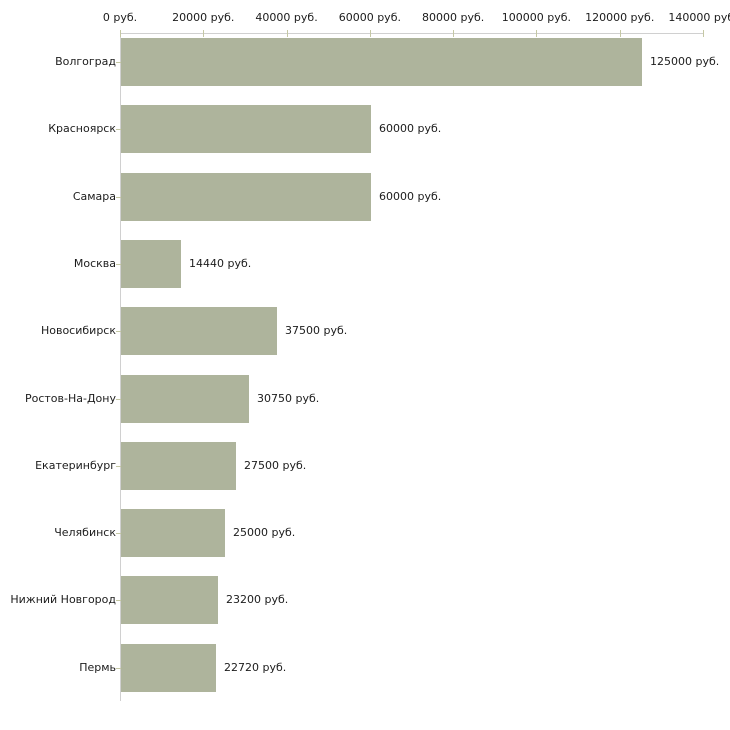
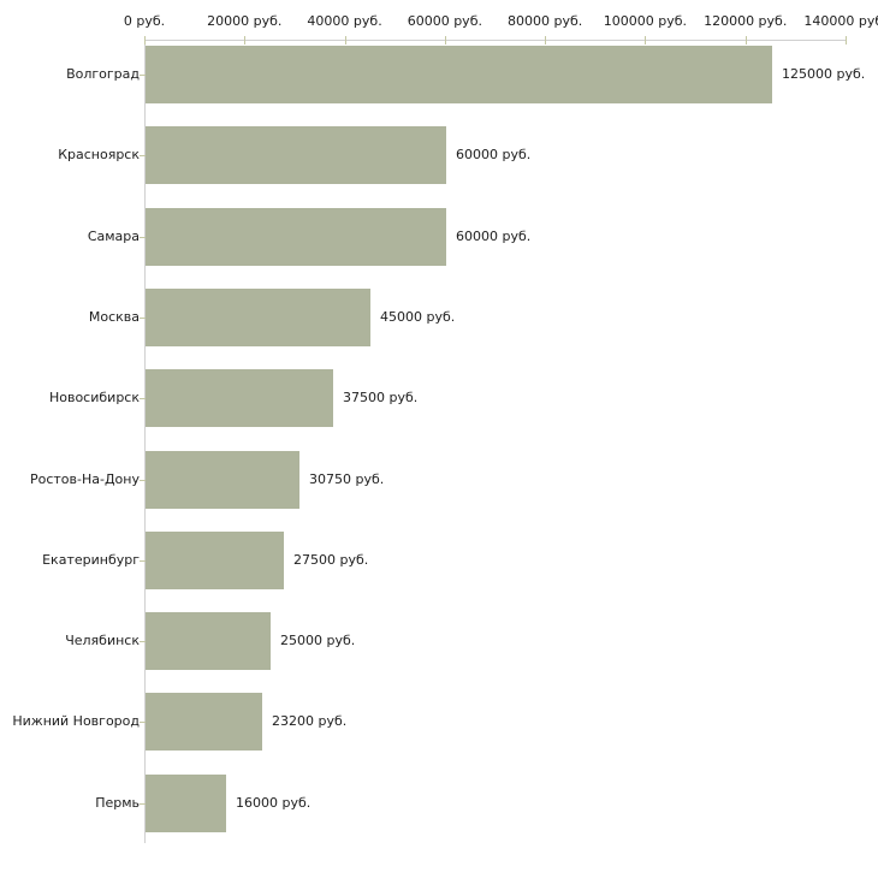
Москва: 14440 -> 45000
Пермь: 22720 -> 16000
